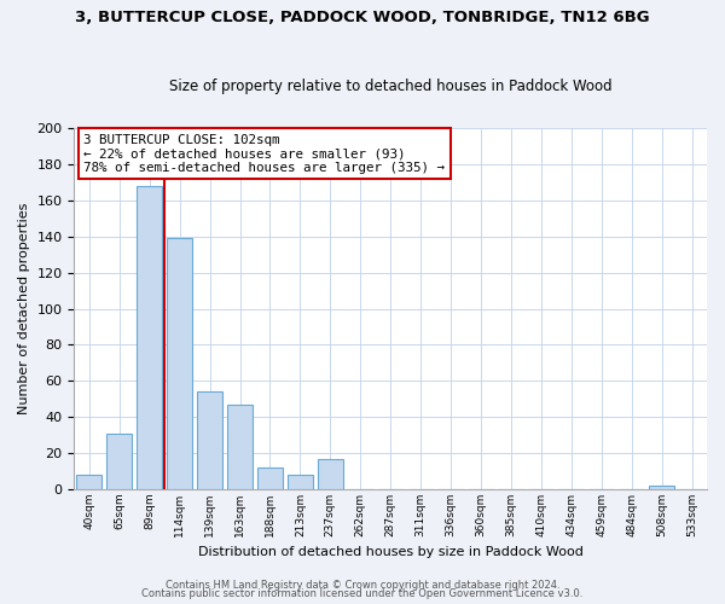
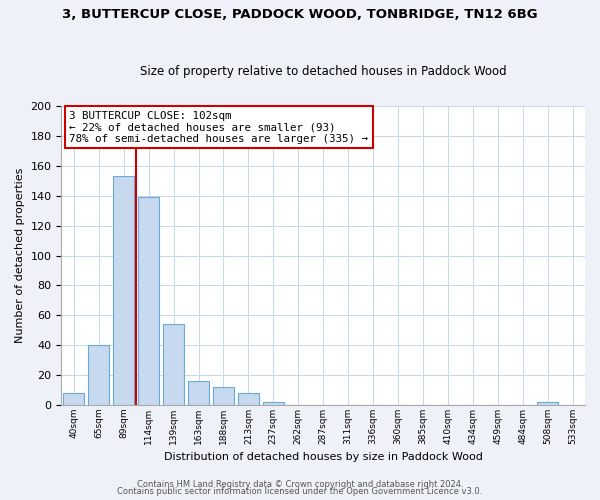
65sqm: 31 -> 40
89sqm: 168 -> 153
163sqm: 47 -> 16
237sqm: 17 -> 2
